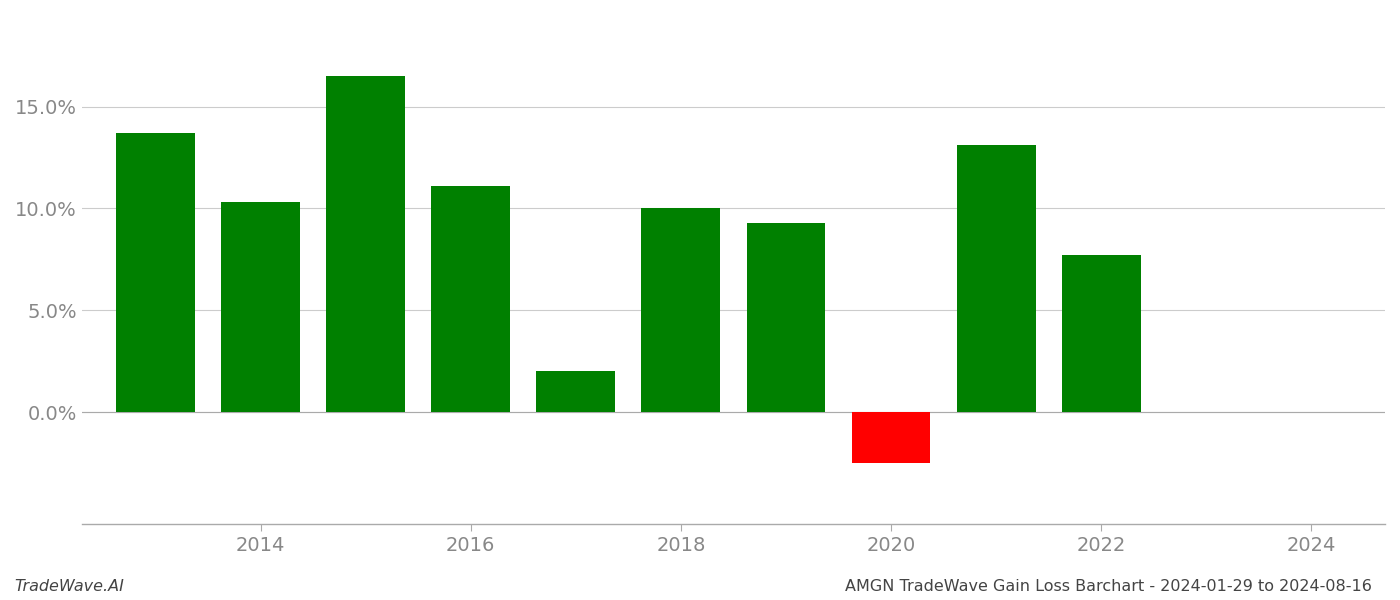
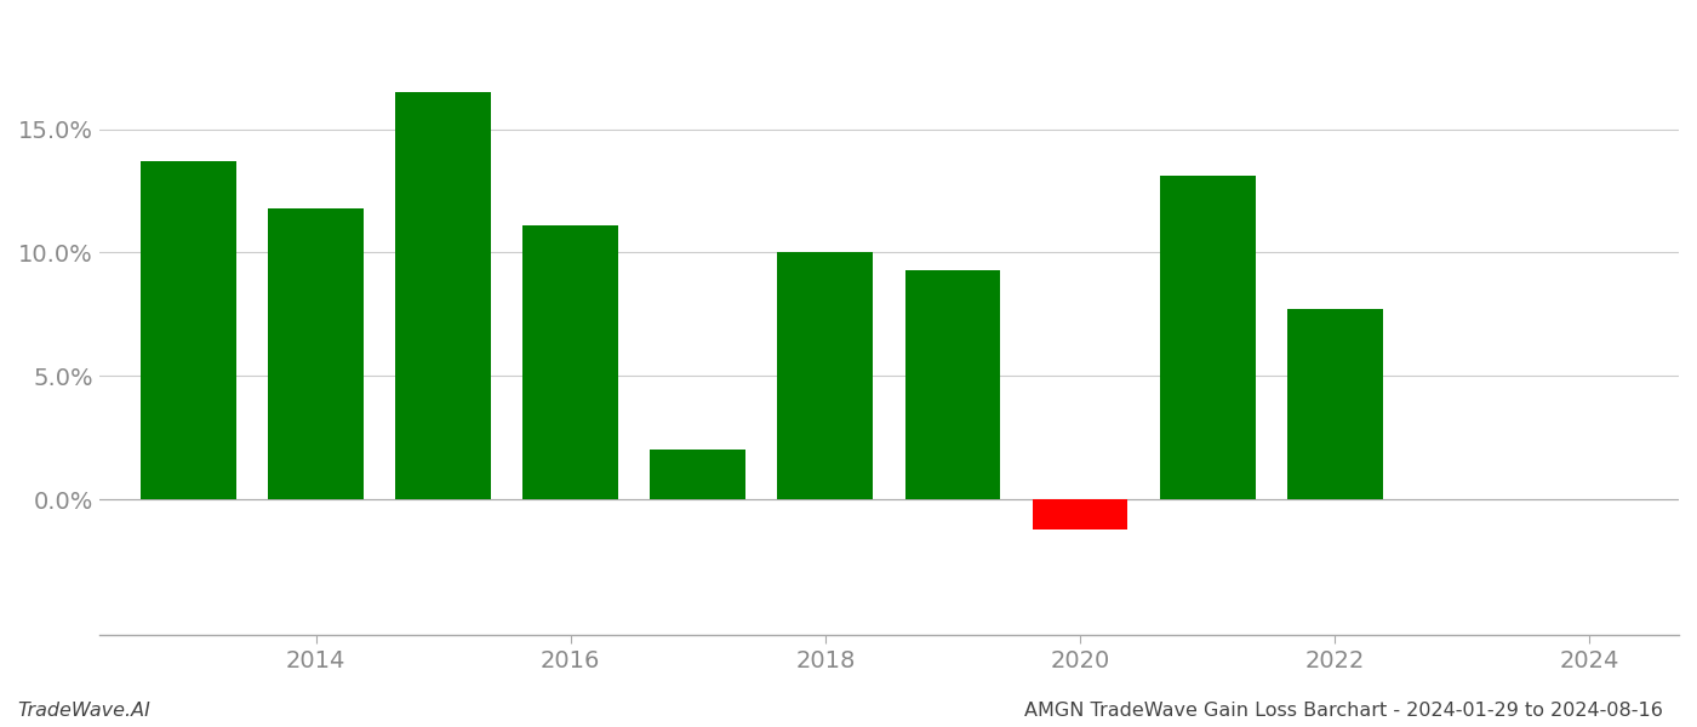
2014: 10.3% -> 11.8%
2020: -2.5% -> -1.2%
